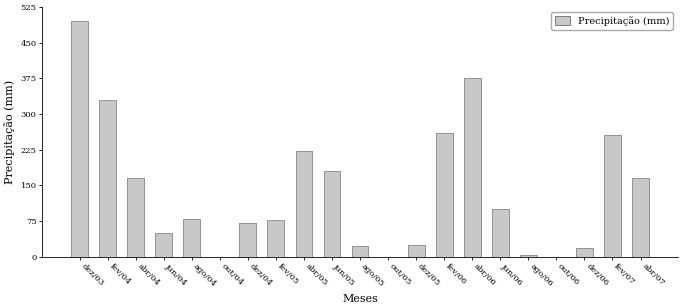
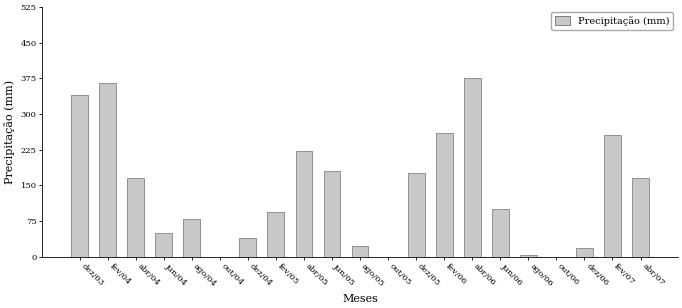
dez/03: 495 -> 340
fev/04: 330 -> 365
dez/04: 70 -> 40
fev/05: 78 -> 95
dez/05: 25 -> 175
